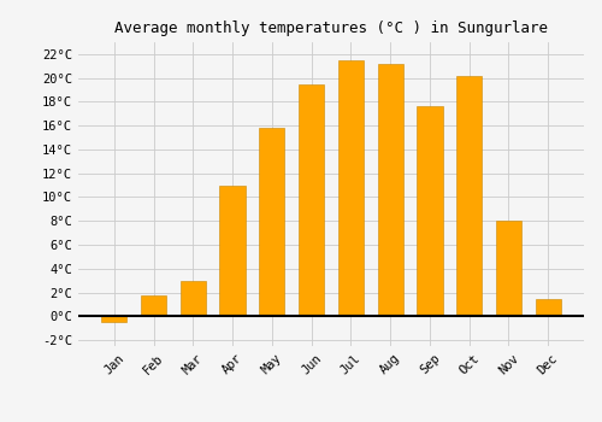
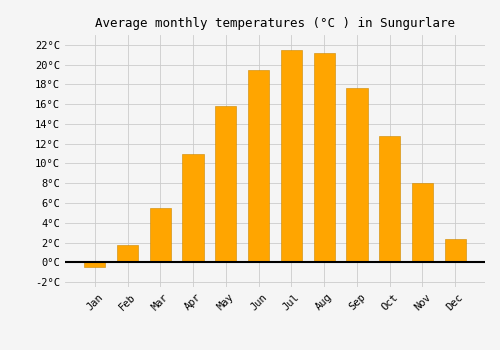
Mar: 3.0°C -> 5.5°C
Oct: 20.2°C -> 12.8°C
Dec: 1.4°C -> 2.4°C
